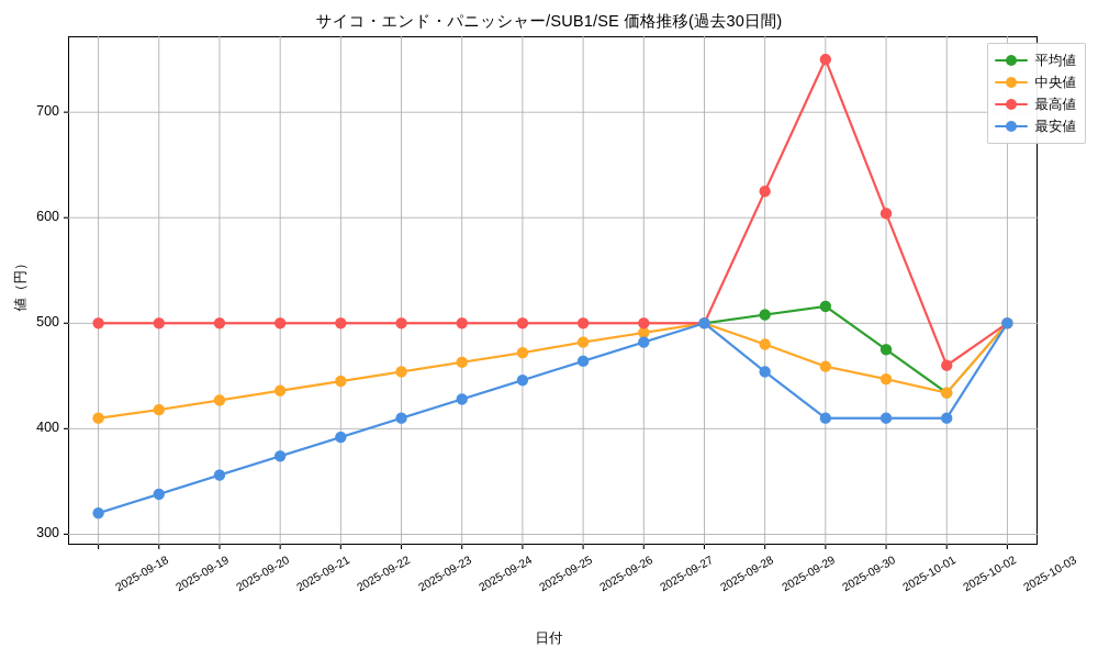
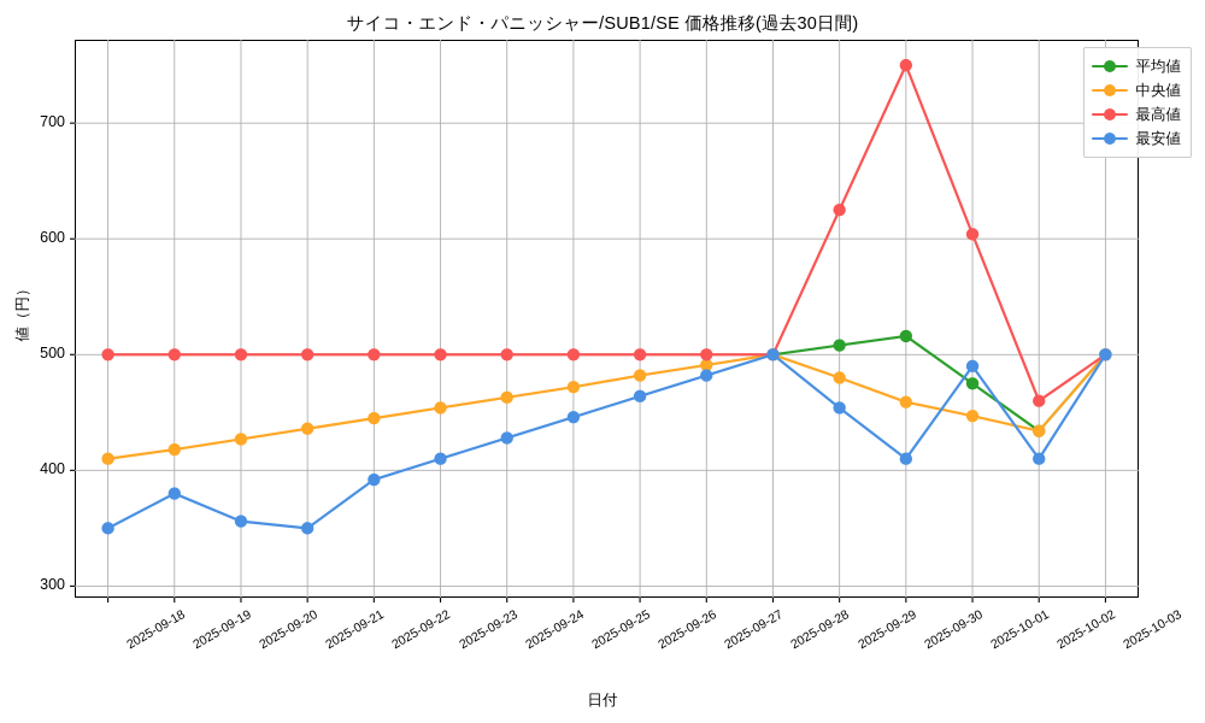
最安値/2025-09-18: 320 -> 350
最安値/2025-09-19: 340 -> 380
最安値/2025-09-21: 370 -> 350
最安値/2025-10-01: 410 -> 490
